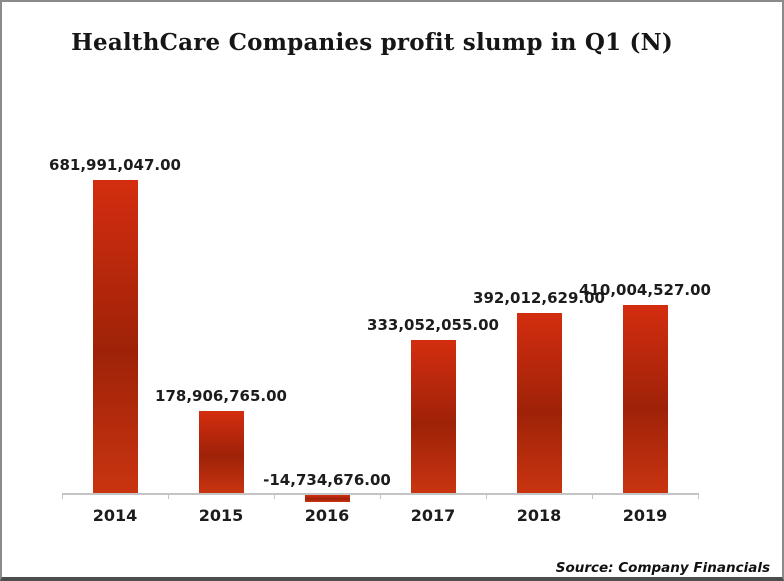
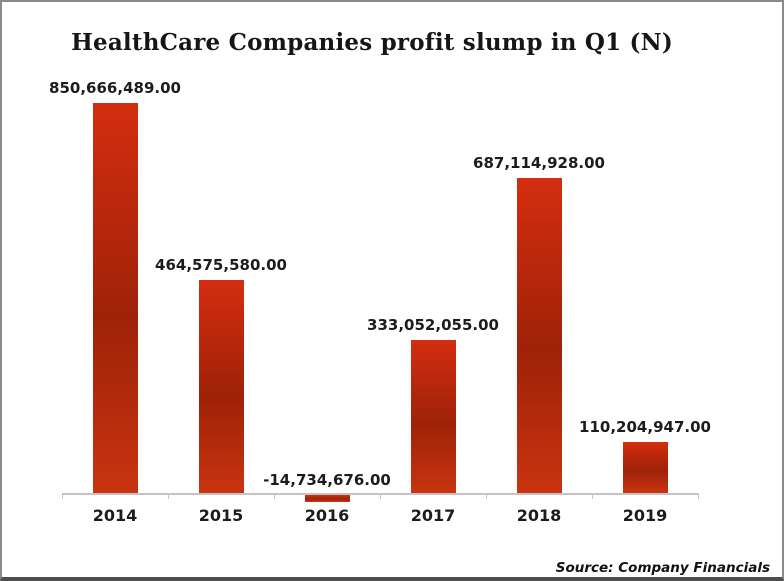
2014: 681,991,047.00 -> 850,666,489.00
2015: 178,906,765.00 -> 464,575,580.00
2018: 392,012,629.00 -> 687,114,928.00
2019: 410,004,527.00 -> 110,204,947.00
